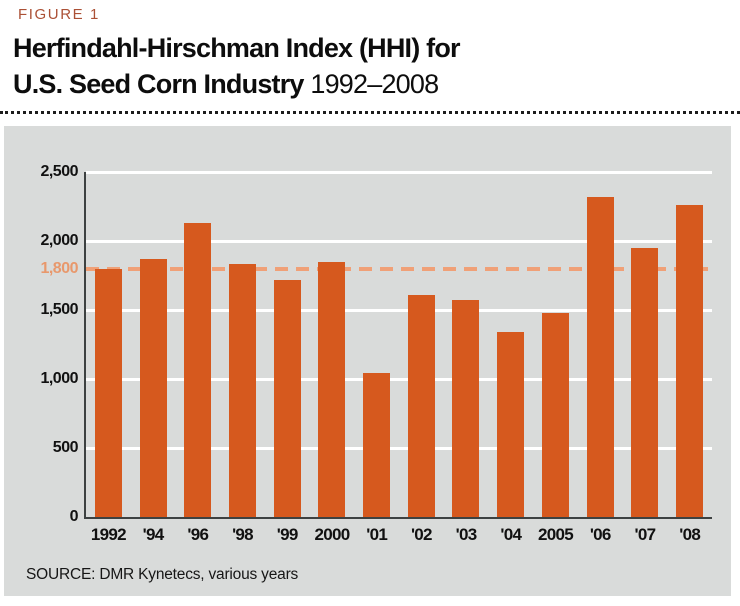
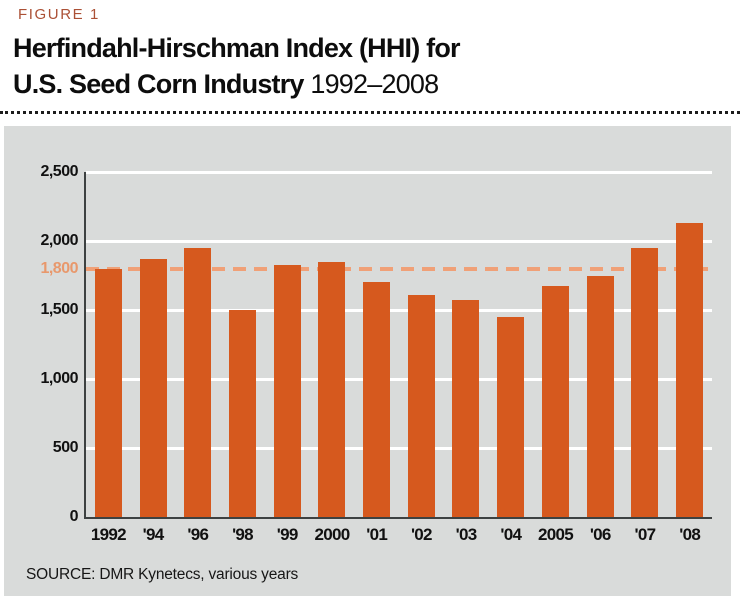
'96: 2130 -> 1950
'98: 1830 -> 1500
'99: 1720 -> 1820
'01: 1040 -> 1700
'04: 1340 -> 1450
2005: 1480 -> 1680
'06: 2320 -> 1750
'08: 2260 -> 2130
